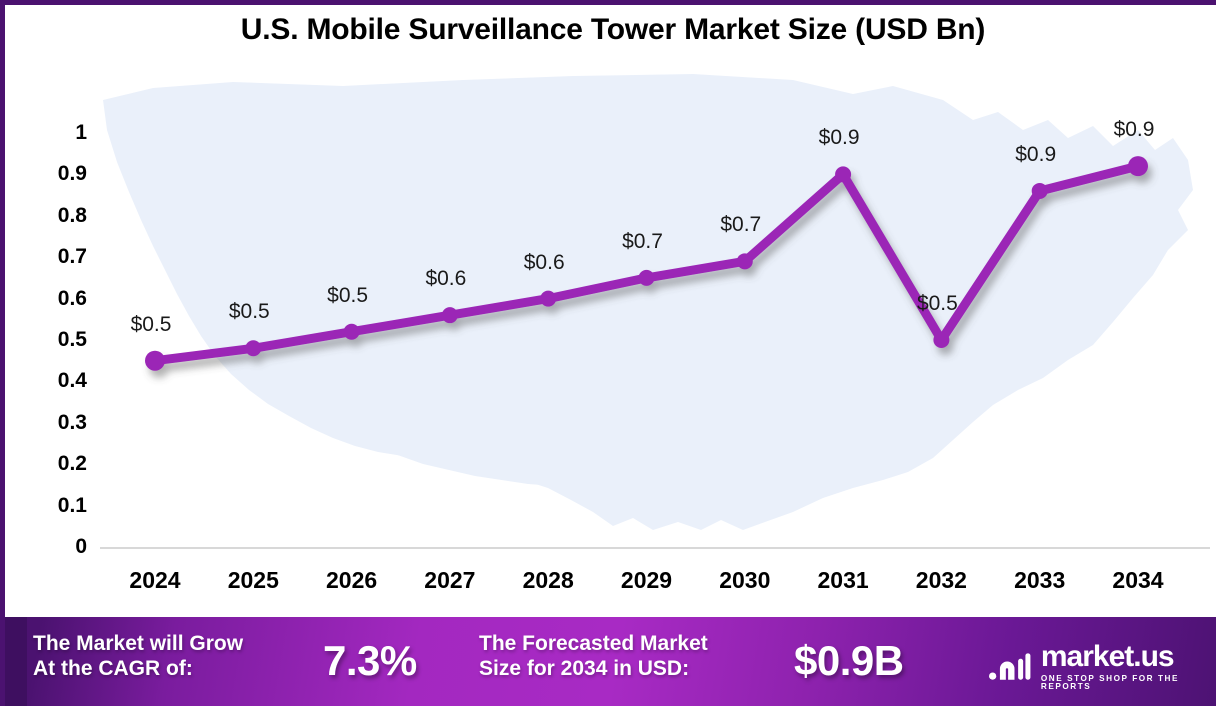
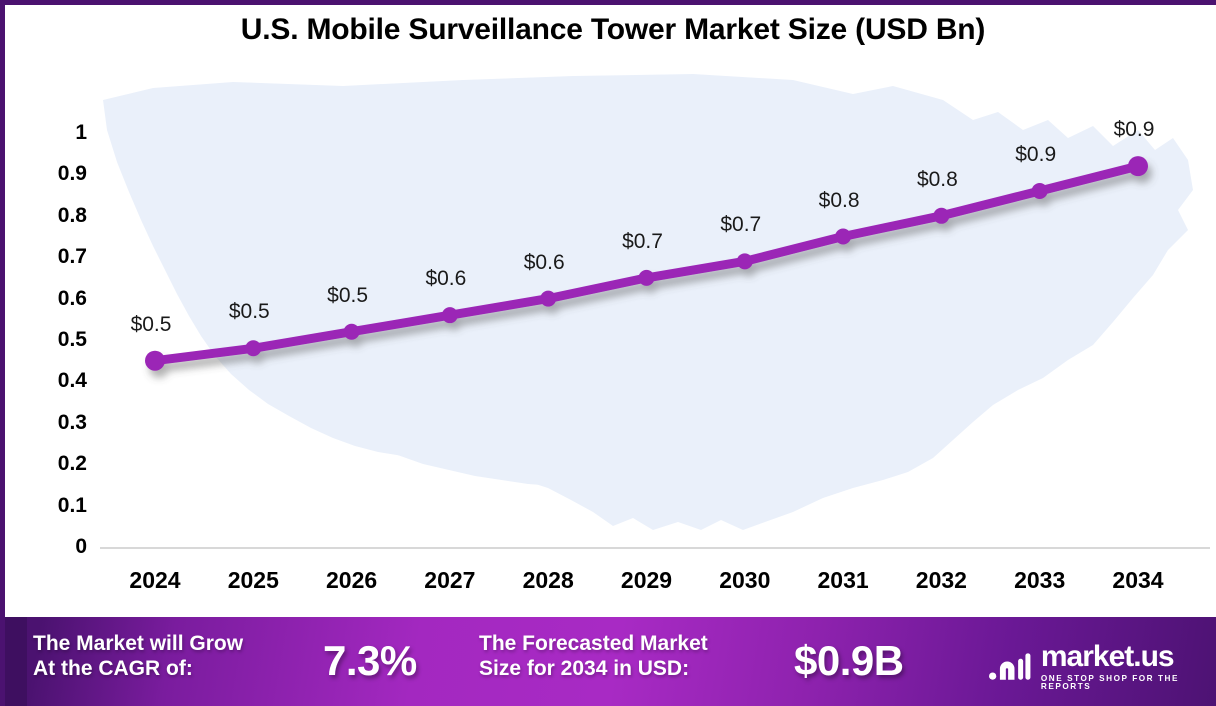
2031: $0.9 -> $0.8
2032: $0.5 -> $0.8
